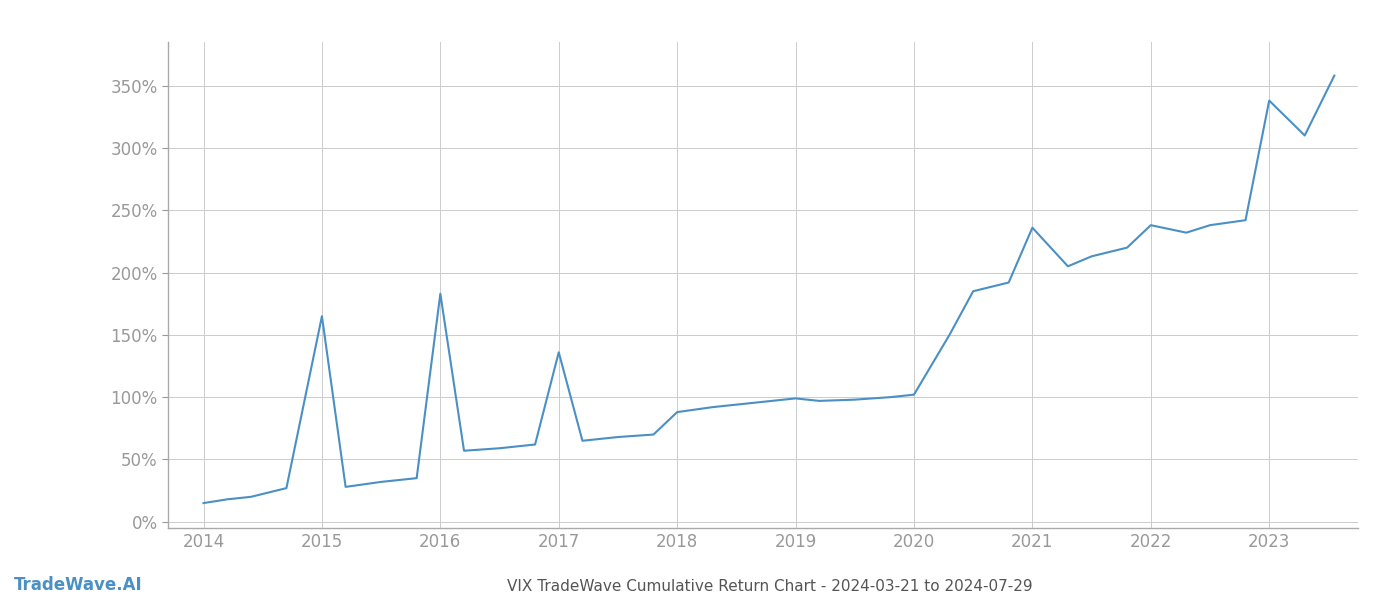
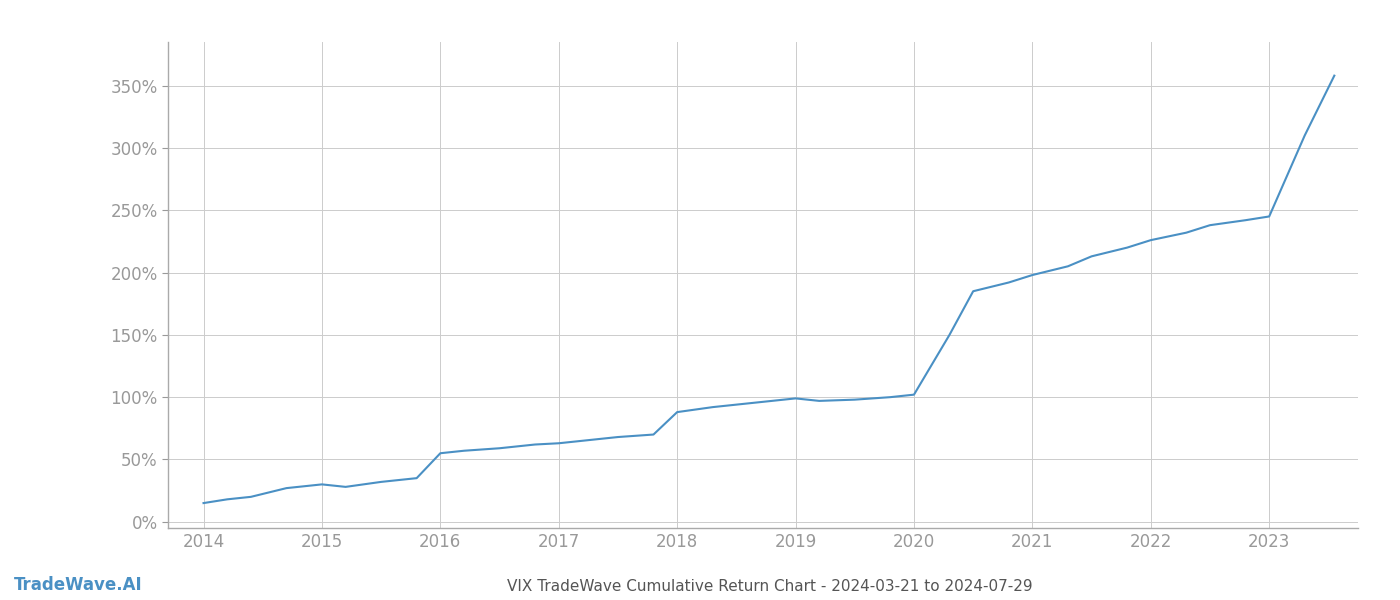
2015: 165% -> 30%
2016: 183% -> 55%
2017: 136% -> 63%
2021: 236% -> 198%
2022: 238% -> 226%
2023: 338% -> 245%
